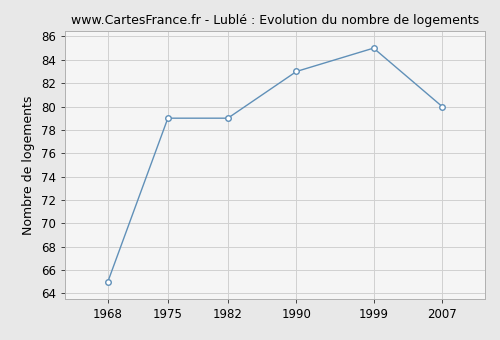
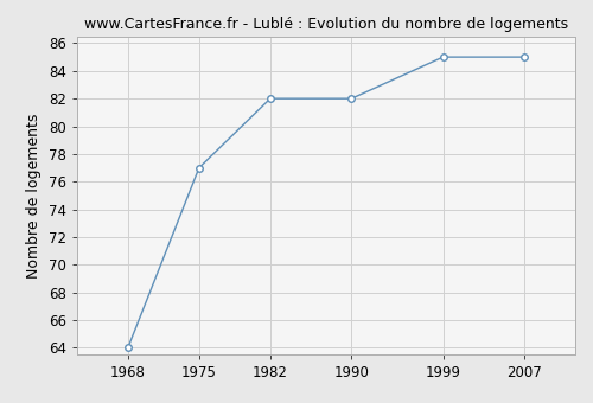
1968: 65 -> 64
1975: 79 -> 77
1982: 79 -> 82
1990: 83 -> 82
2007: 80 -> 85
